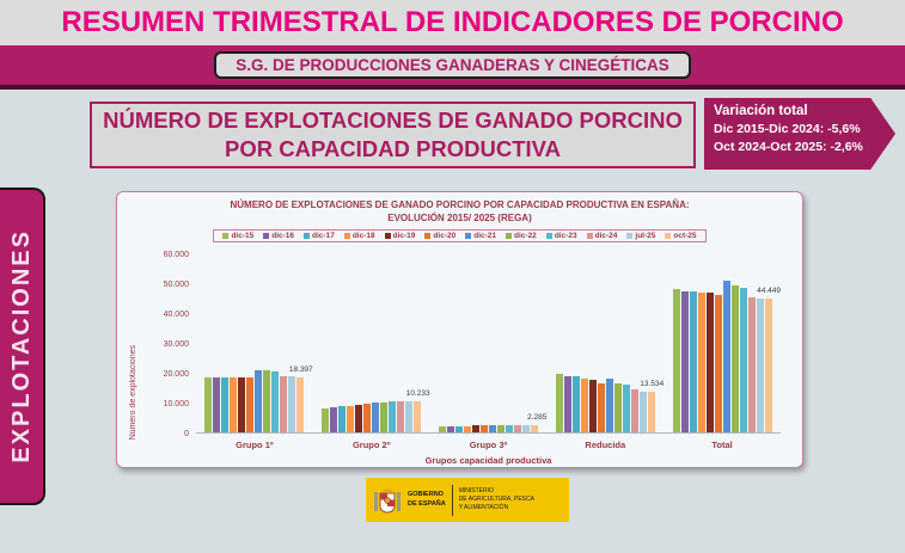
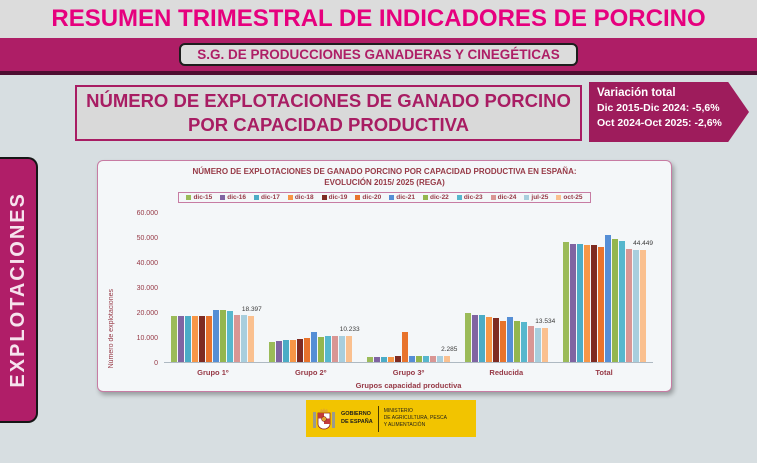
dic-21/Grupo 2º: 10000 -> 12000
dic-20/Grupo 3º: 2000 -> 12000
